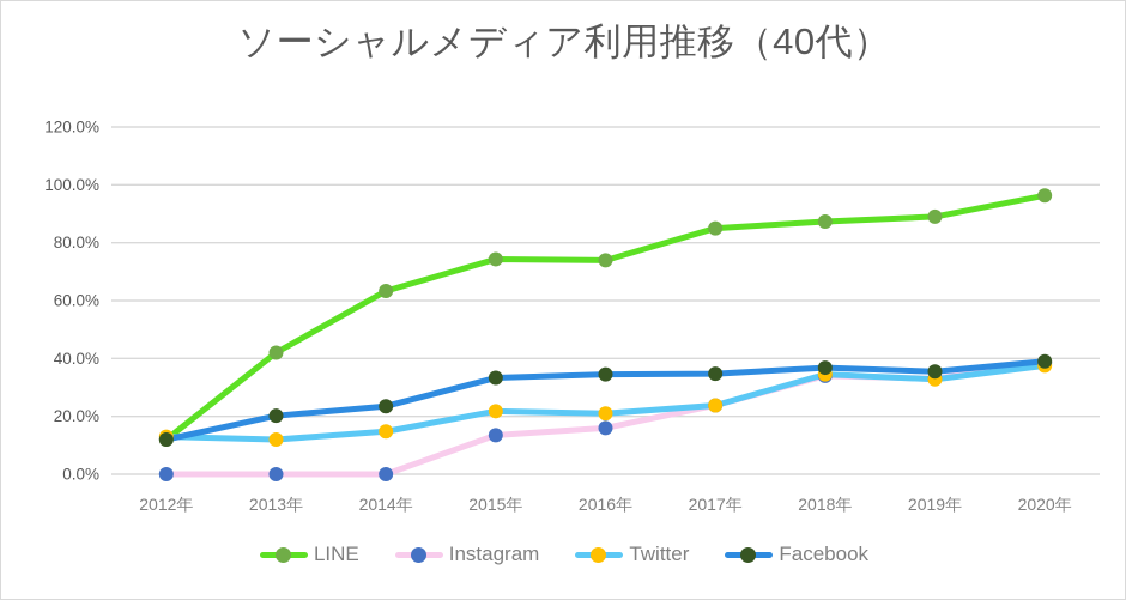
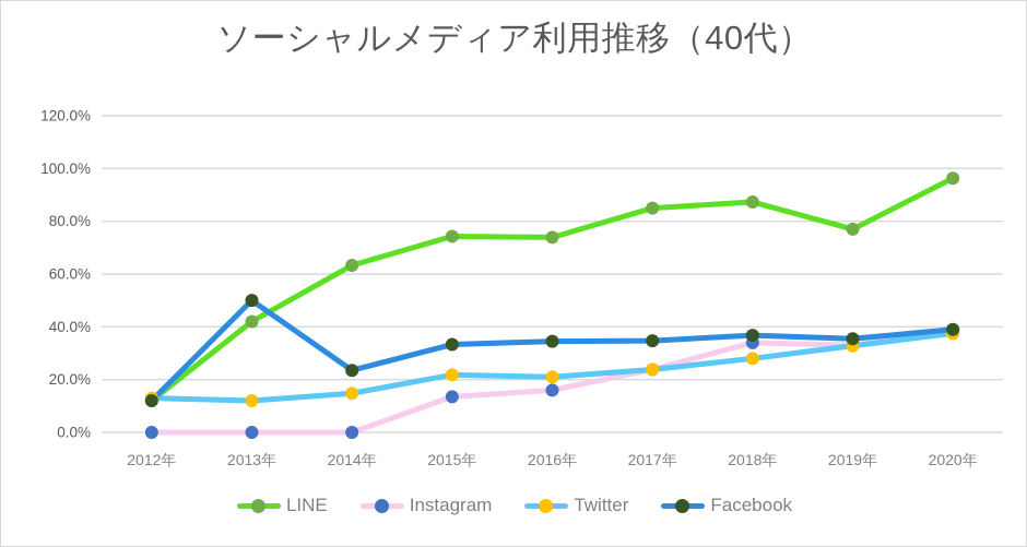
Facebook/2013年: 20% -> 50%
Twitter/2018年: 34% -> 28%
LINE/2019年: 89% -> 77%
